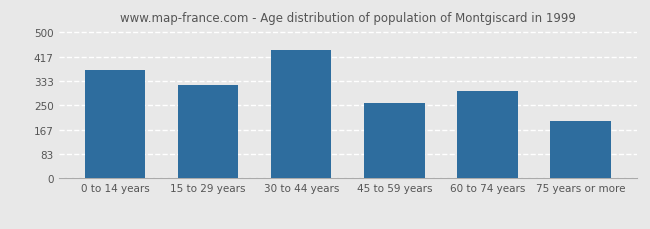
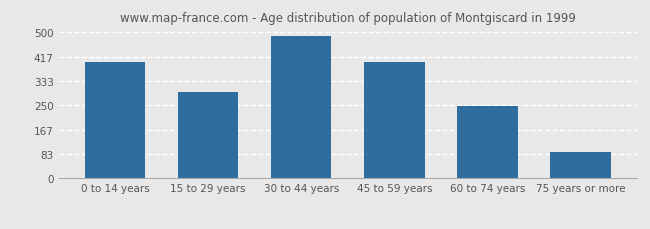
0 to 14 years: 370 -> 400
15 to 29 years: 320 -> 295
30 to 44 years: 440 -> 487
45 to 59 years: 260 -> 400
60 to 74 years: 300 -> 249
75 years or more: 195 -> 91
